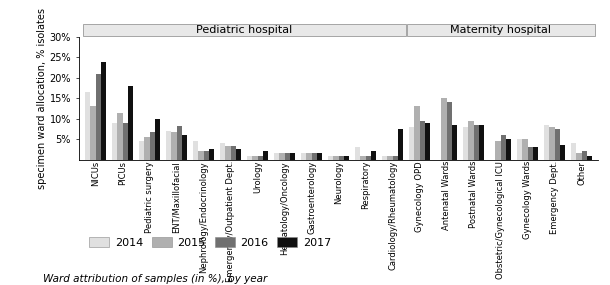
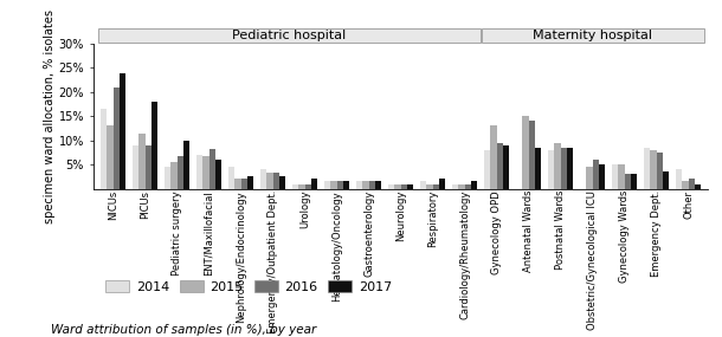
2014/Respiratory: 3.0% -> 1.5%
2017/Cardiology/Rheumatology: 7.5% -> 1.5%
